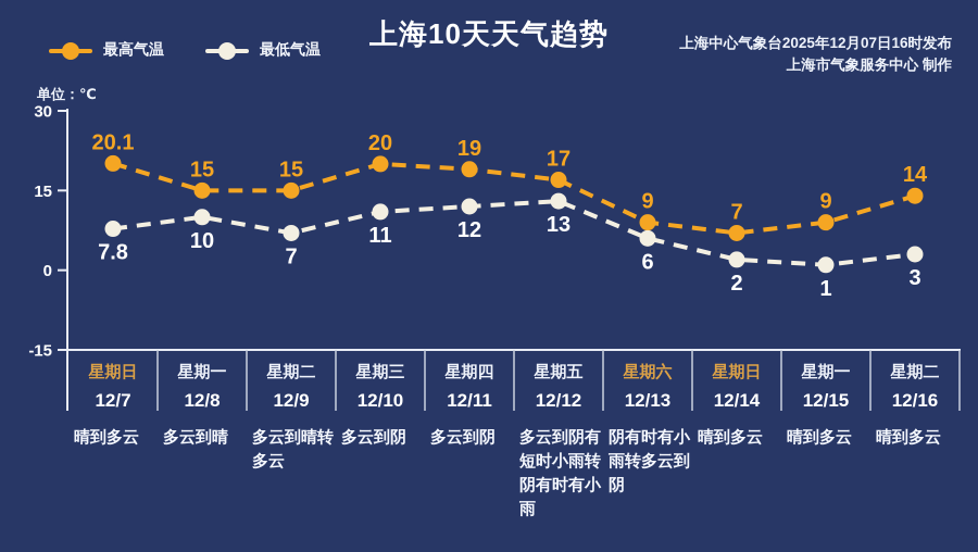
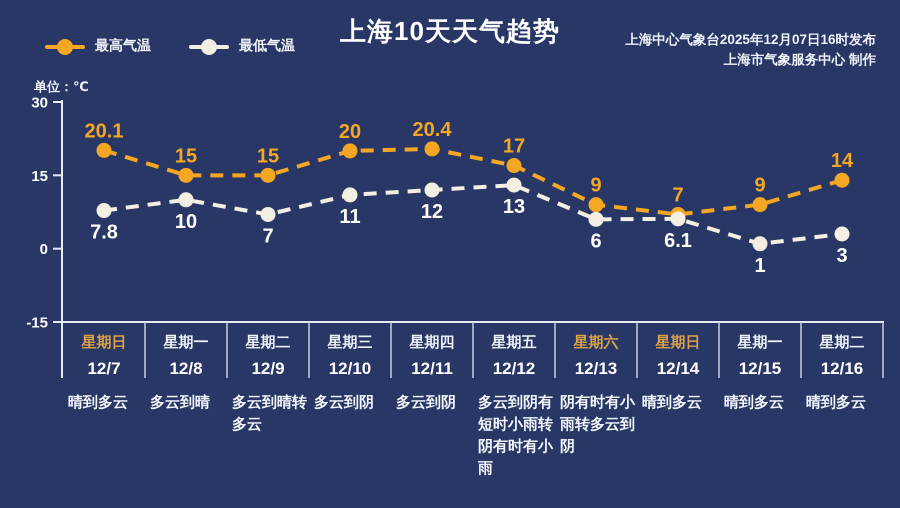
最高气温/12/11: 19 -> 20.4
最低气温/12/14: 2 -> 6.1
